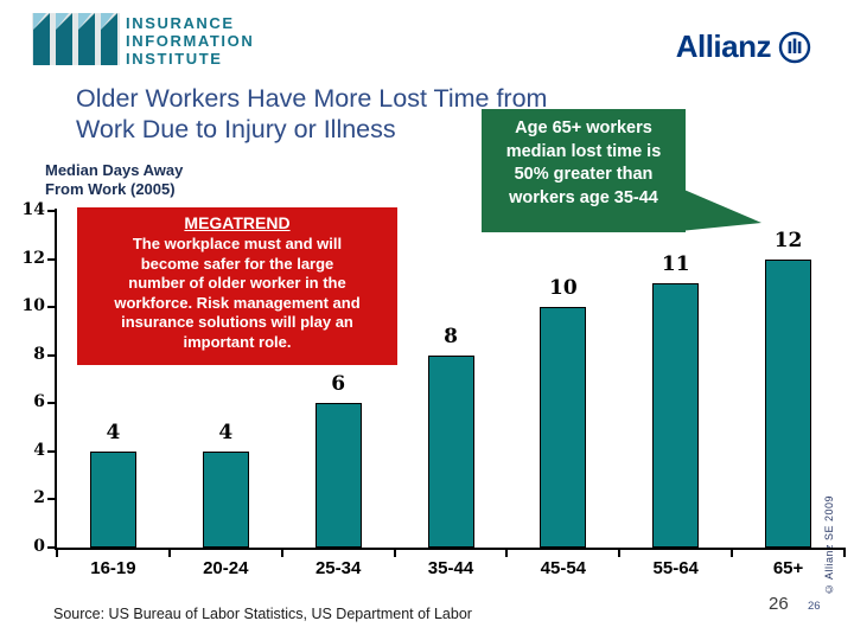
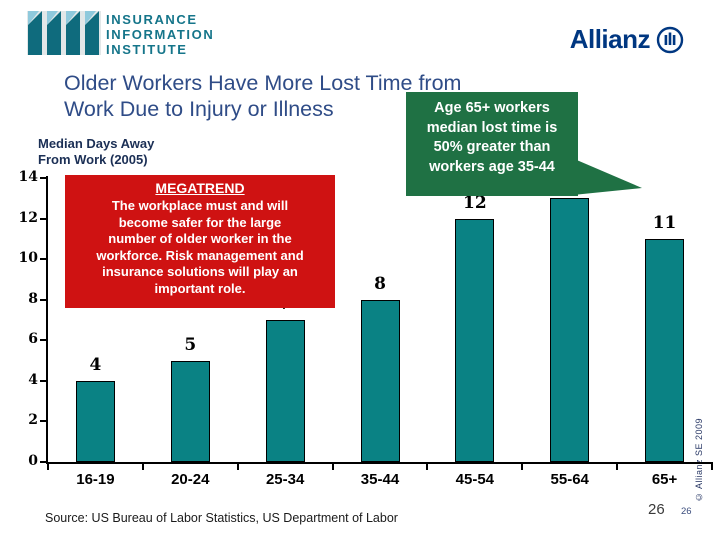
20-24: 4 -> 5
25-34: 6 -> 7
45-54: 10 -> 12
55-64: 11 -> 13
65+: 12 -> 11
